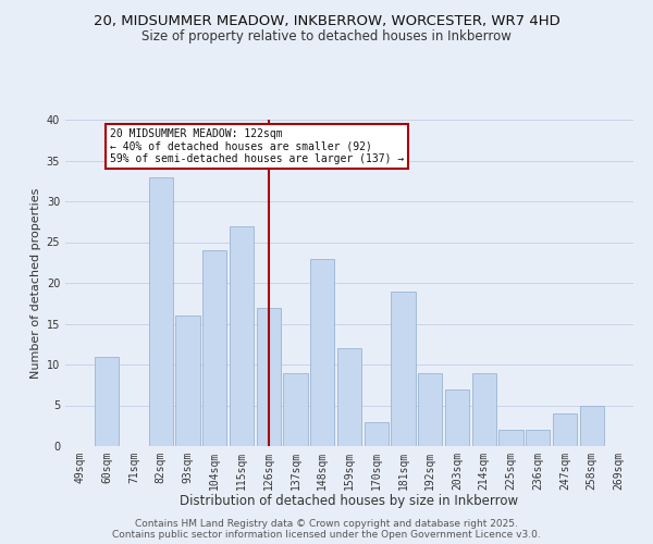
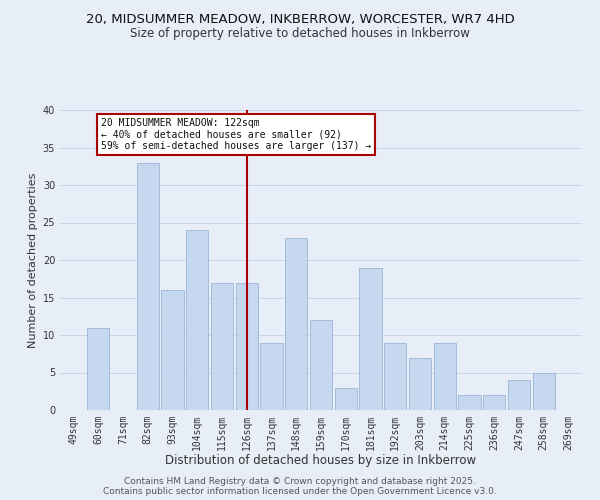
115sqm: 27 -> 17
